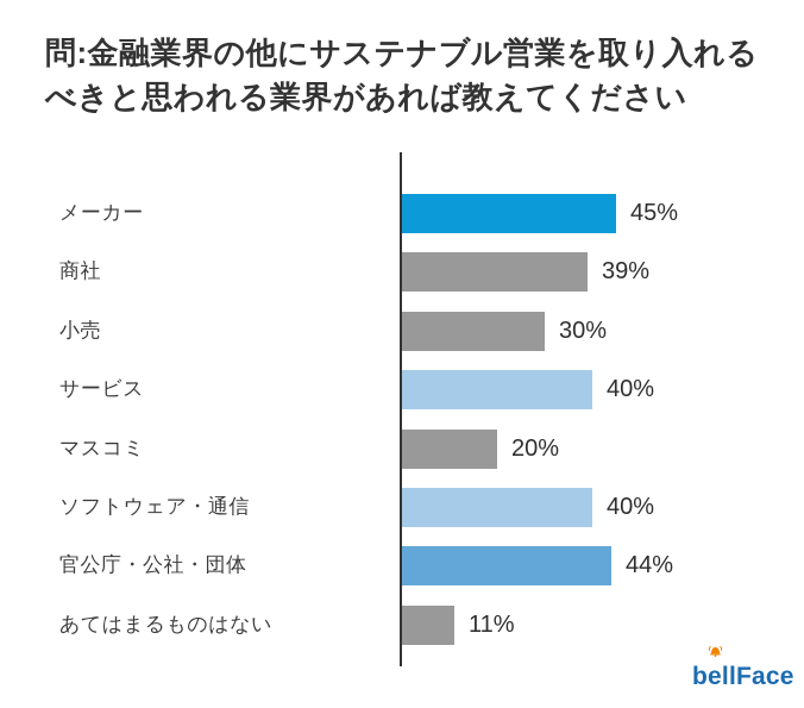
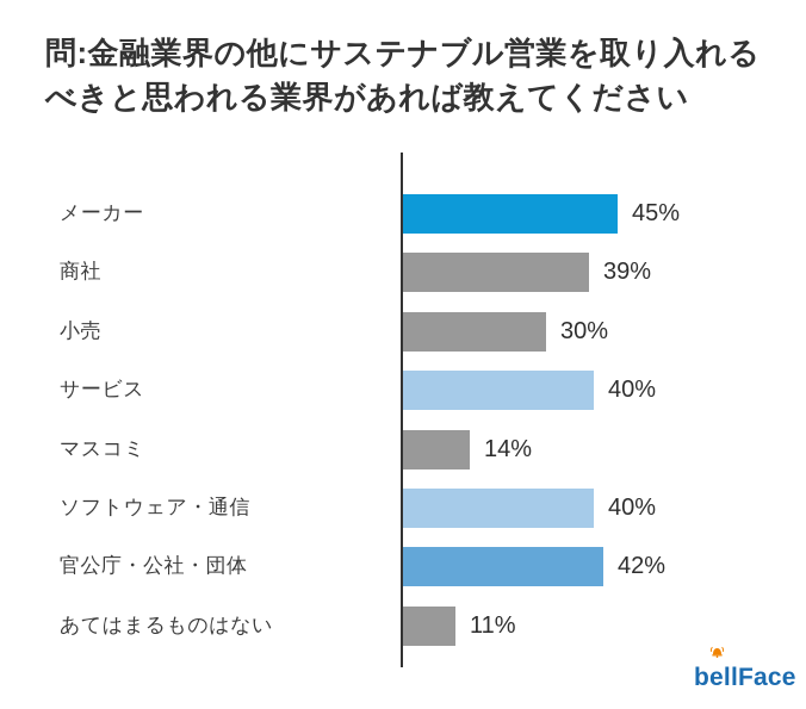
マスコミ: 20% -> 14%
官公庁・公社・団体: 44% -> 42%
